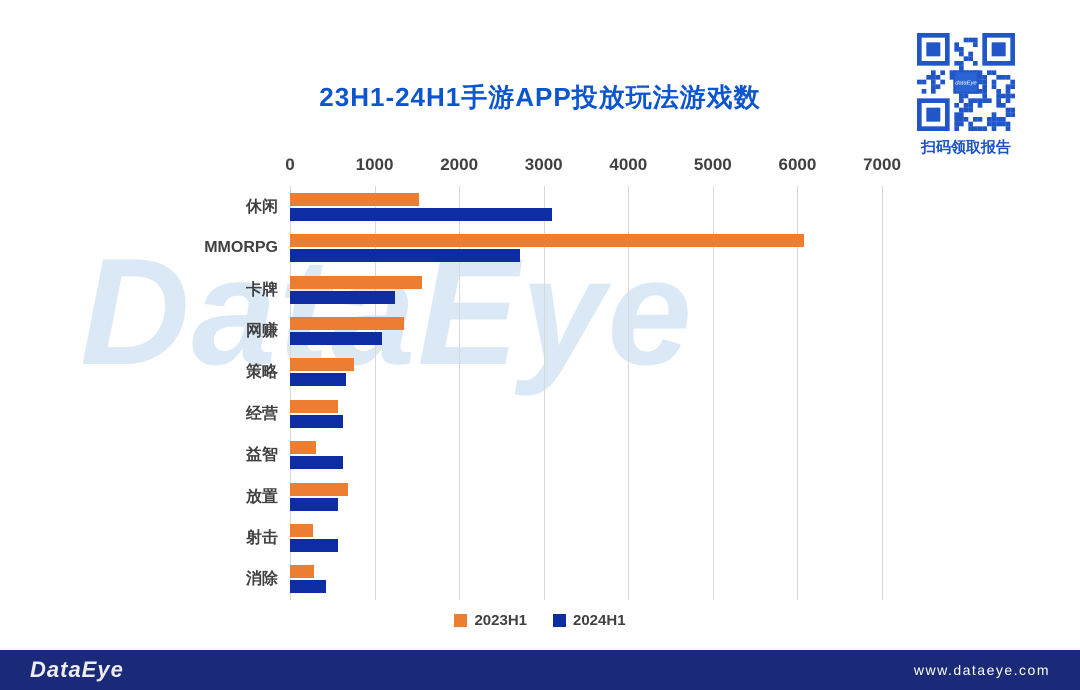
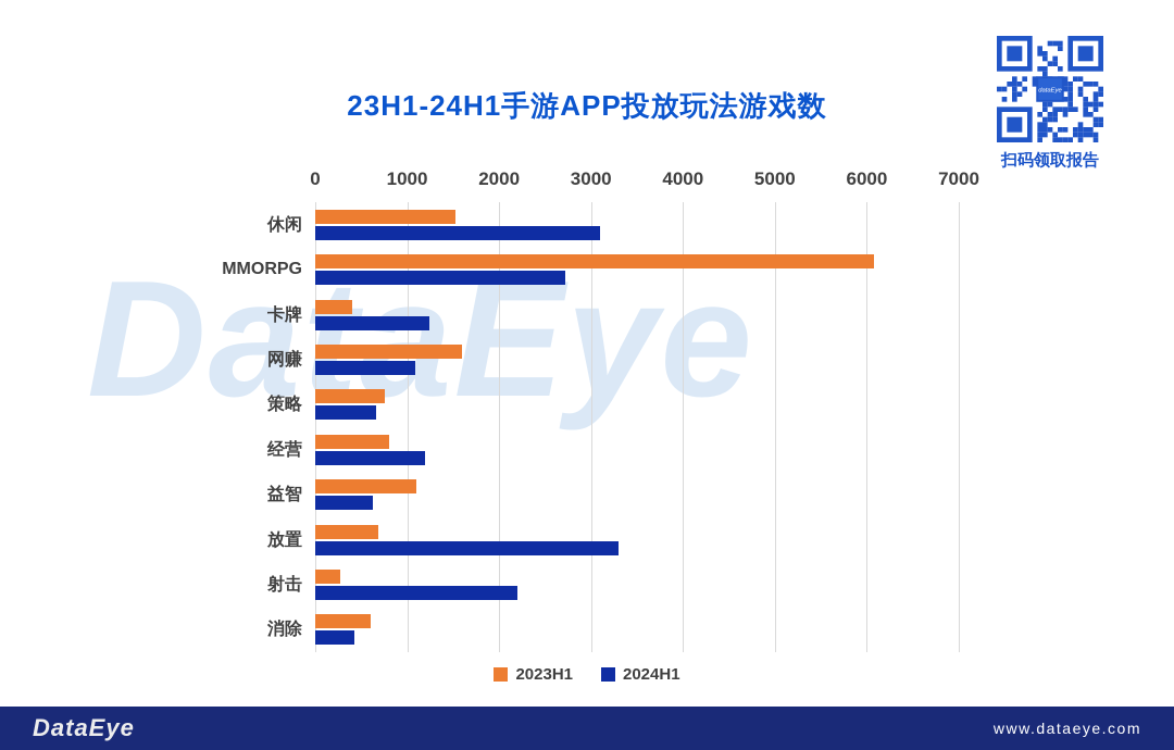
2023H1/卡牌: 1600 -> 400
2023H1/网赚: 1400 -> 1600
2023H1/经营: 600 -> 800
2024H1/经营: 600 -> 1200
2023H1/益智: 300 -> 1100
2024H1/放置: 600 -> 3300
2024H1/射击: 600 -> 2200
2023H1/消除: 300 -> 600
